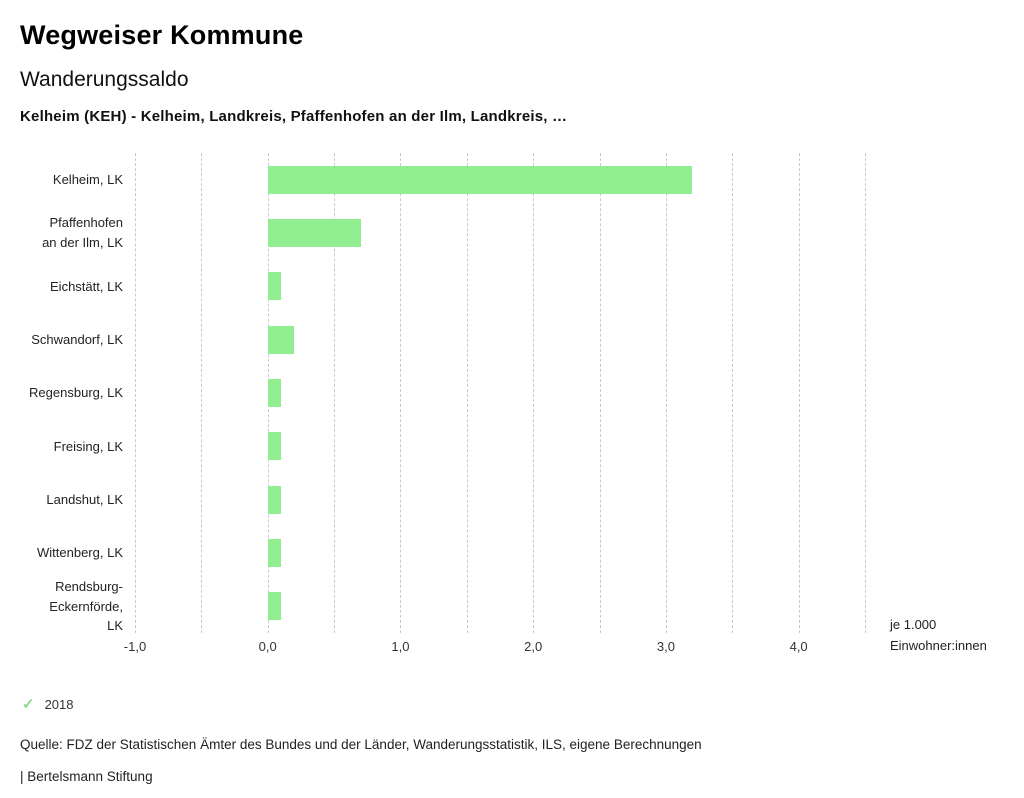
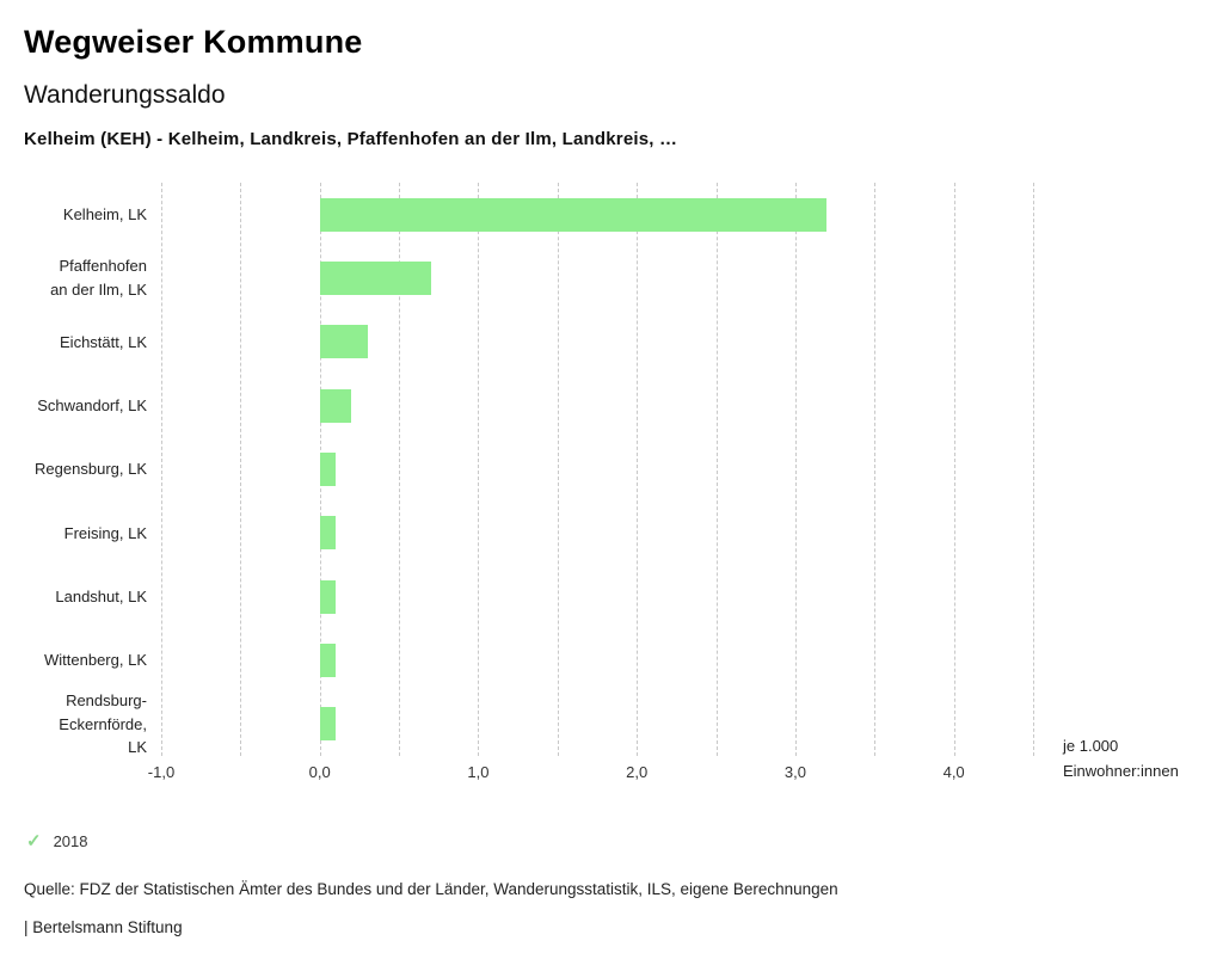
Eichstätt, LK: 0,1 -> 0,3
